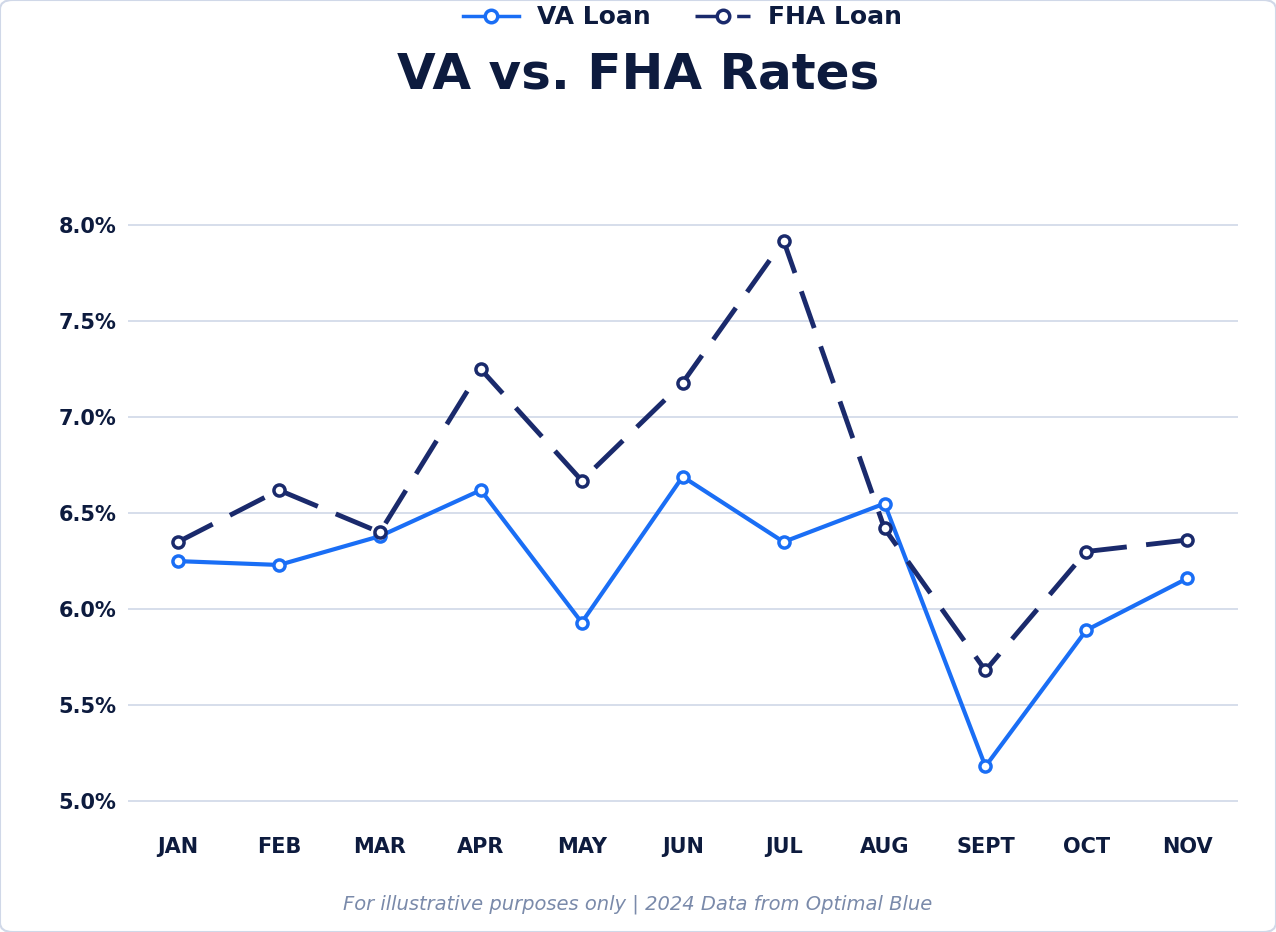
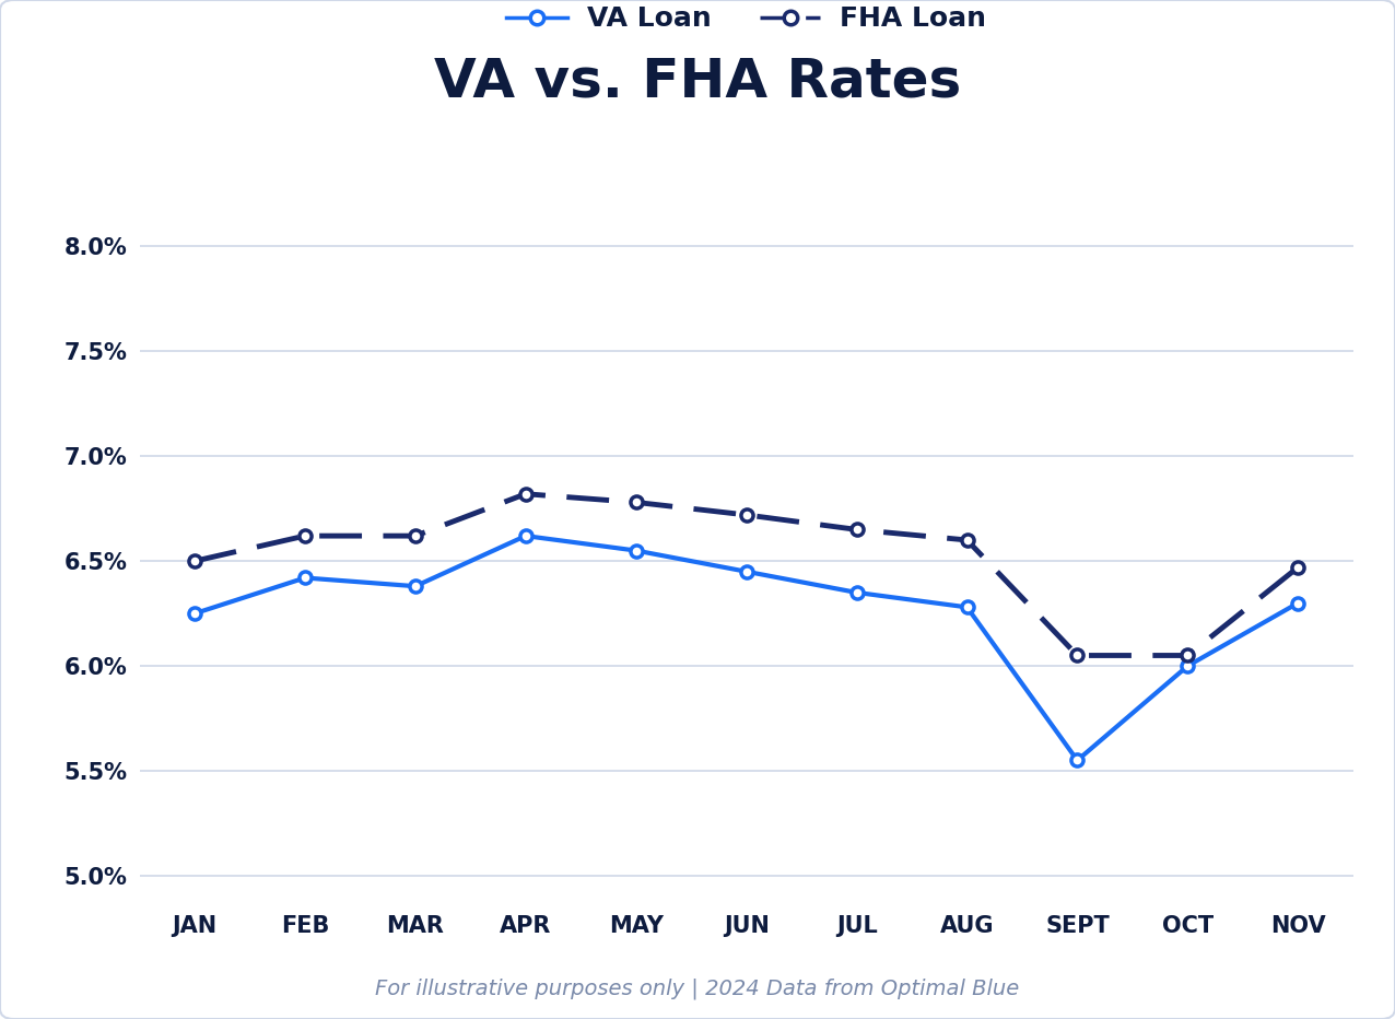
FHA Loan/JAN: 6.35% -> 6.50%
VA Loan/FEB: 6.23% -> 6.42%
FHA Loan/MAR: 6.40% -> 6.62%
FHA Loan/APR: 7.25% -> 6.82%
VA Loan/MAY: 5.93% -> 6.55%
FHA Loan/MAY: 6.67% -> 6.78%
VA Loan/JUN: 6.69% -> 6.45%
FHA Loan/JUN: 7.18% -> 6.72%
FHA Loan/JUL: 7.92% -> 6.65%
VA Loan/AUG: 6.55% -> 6.28%
FHA Loan/AUG: 6.42% -> 6.60%
VA Loan/SEPT: 5.18% -> 5.55%
FHA Loan/SEPT: 5.68% -> 6.05%
VA Loan/OCT: 5.89% -> 6.00%
FHA Loan/OCT: 6.30% -> 6.05%
VA Loan/NOV: 6.16% -> 6.30%
FHA Loan/NOV: 6.36% -> 6.47%
